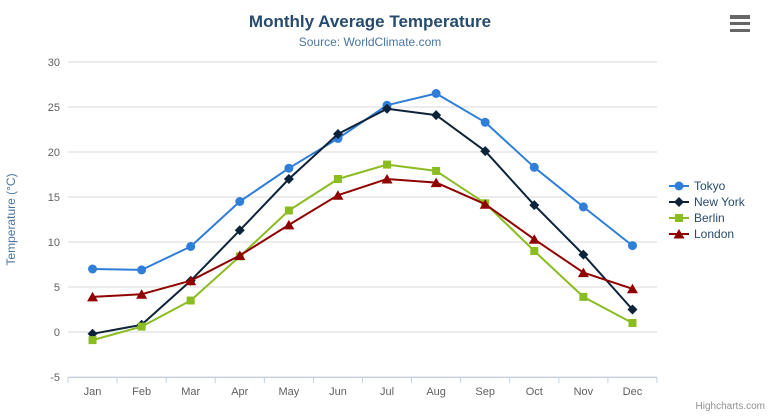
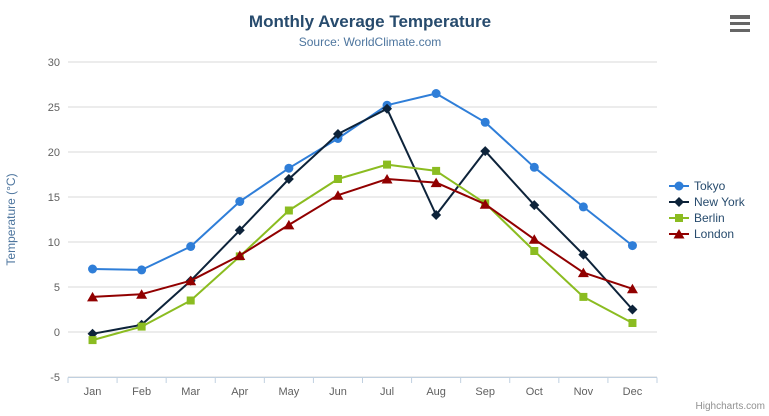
New York/Aug: 24 -> 13
